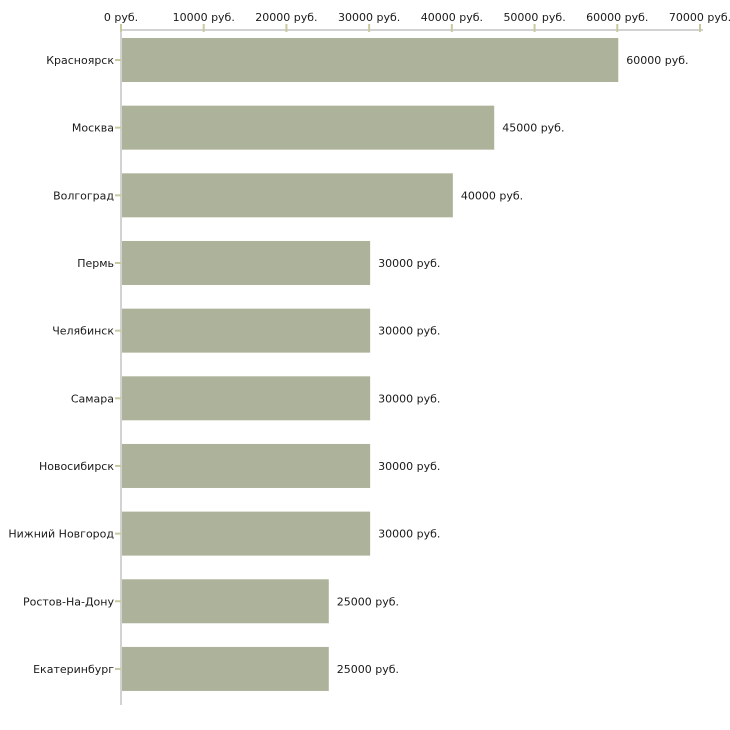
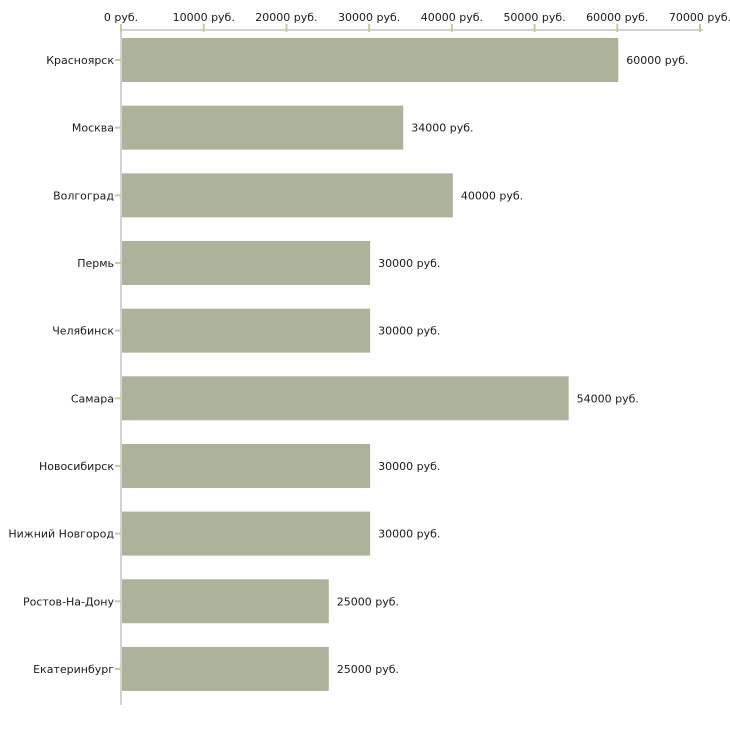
Москва: 45000 -> 34000
Самара: 30000 -> 54000
